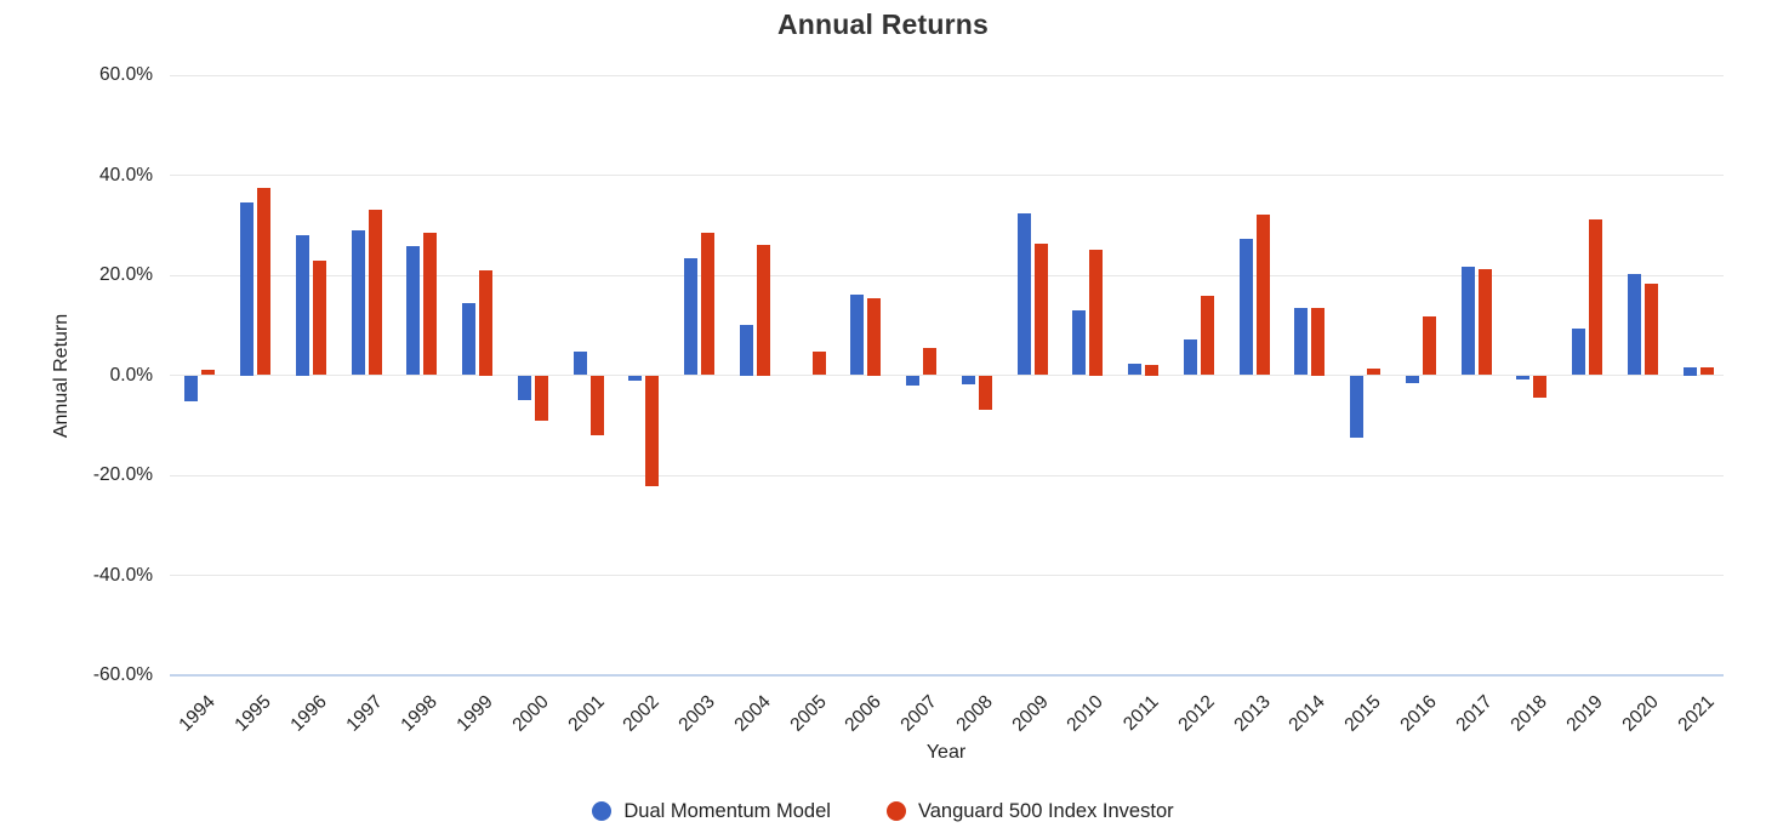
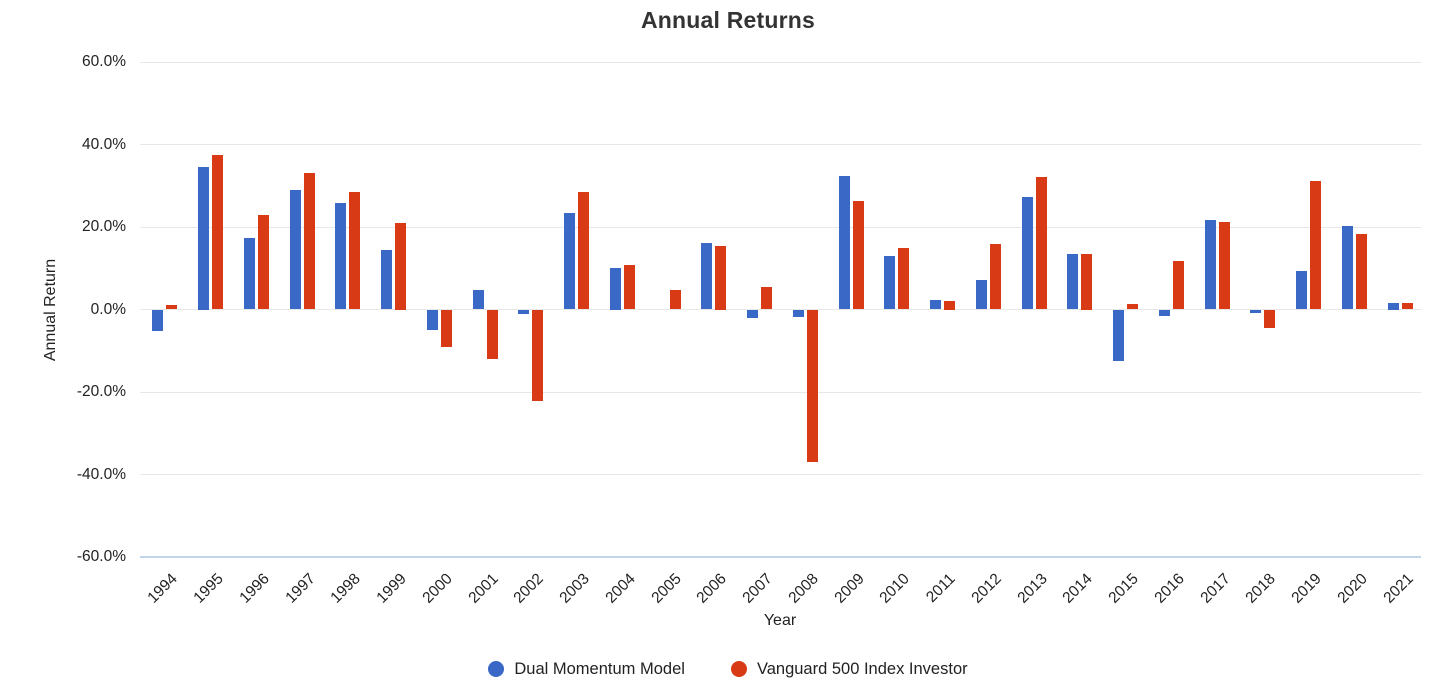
Dual Momentum Model/1996: 28% -> 17%
Vanguard 500 Index Investor/2004: 26% -> 11%
Vanguard 500 Index Investor/2008: -7% -> -37%
Vanguard 500 Index Investor/2010: 25% -> 15%
